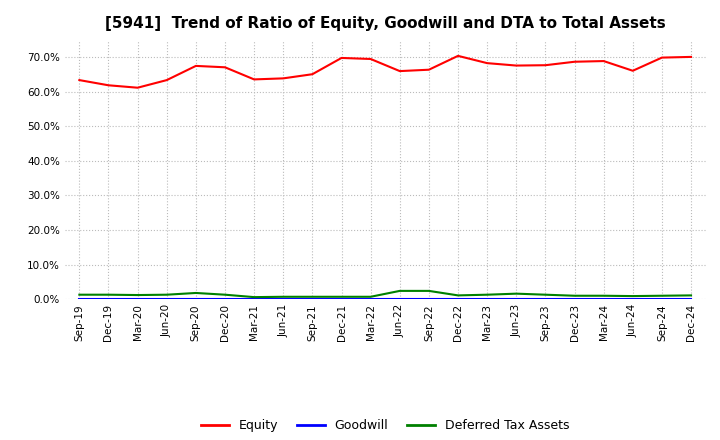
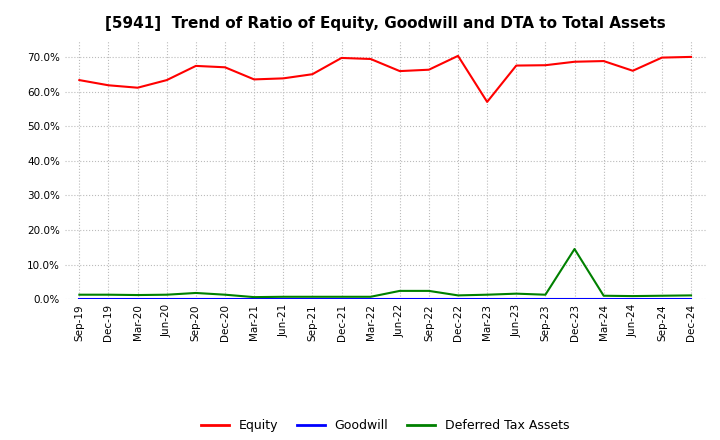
Equity/Mar-23: 68.2% -> 57.0%
Deferred Tax Assets/Dec-23: 1.0% -> 14.5%
